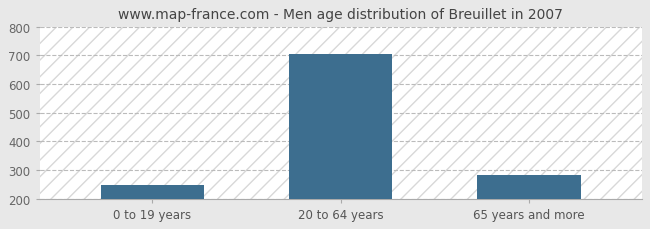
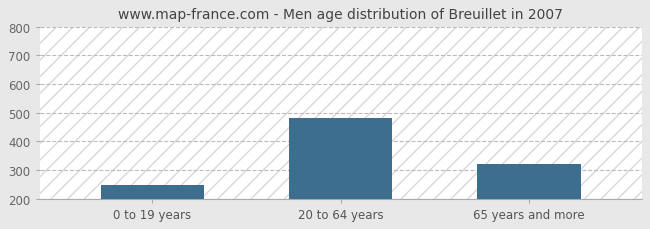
20 to 64 years: 706 -> 480
65 years and more: 281 -> 320
